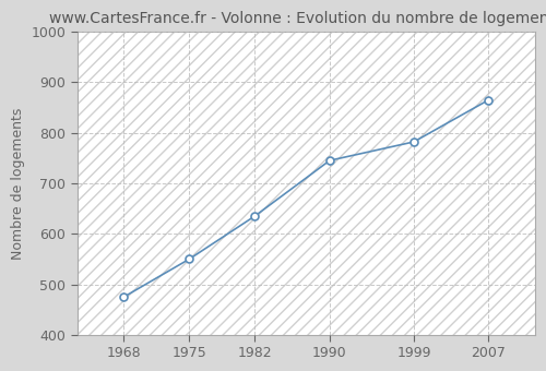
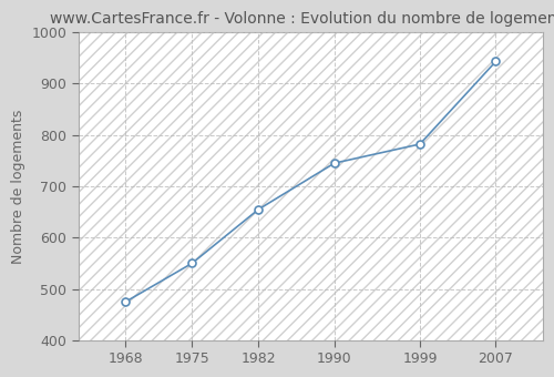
1982: 635 -> 655
2007: 865 -> 943
